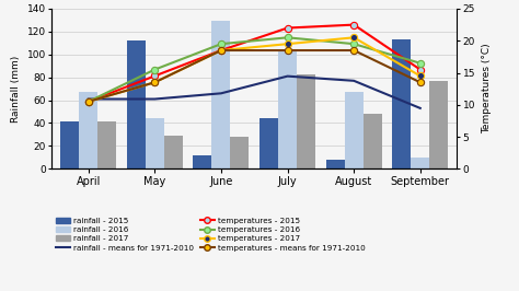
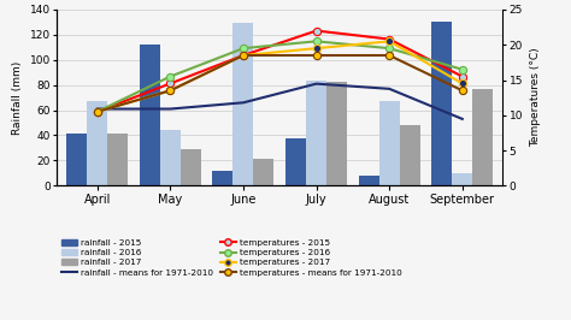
rainfall - 2017/June: 28 -> 21
rainfall - 2015/July: 44 -> 38
rainfall - 2016/July: 105 -> 84
temperatures - 2015/August: 22.5 -> 20.8
rainfall - 2015/September: 113 -> 130
